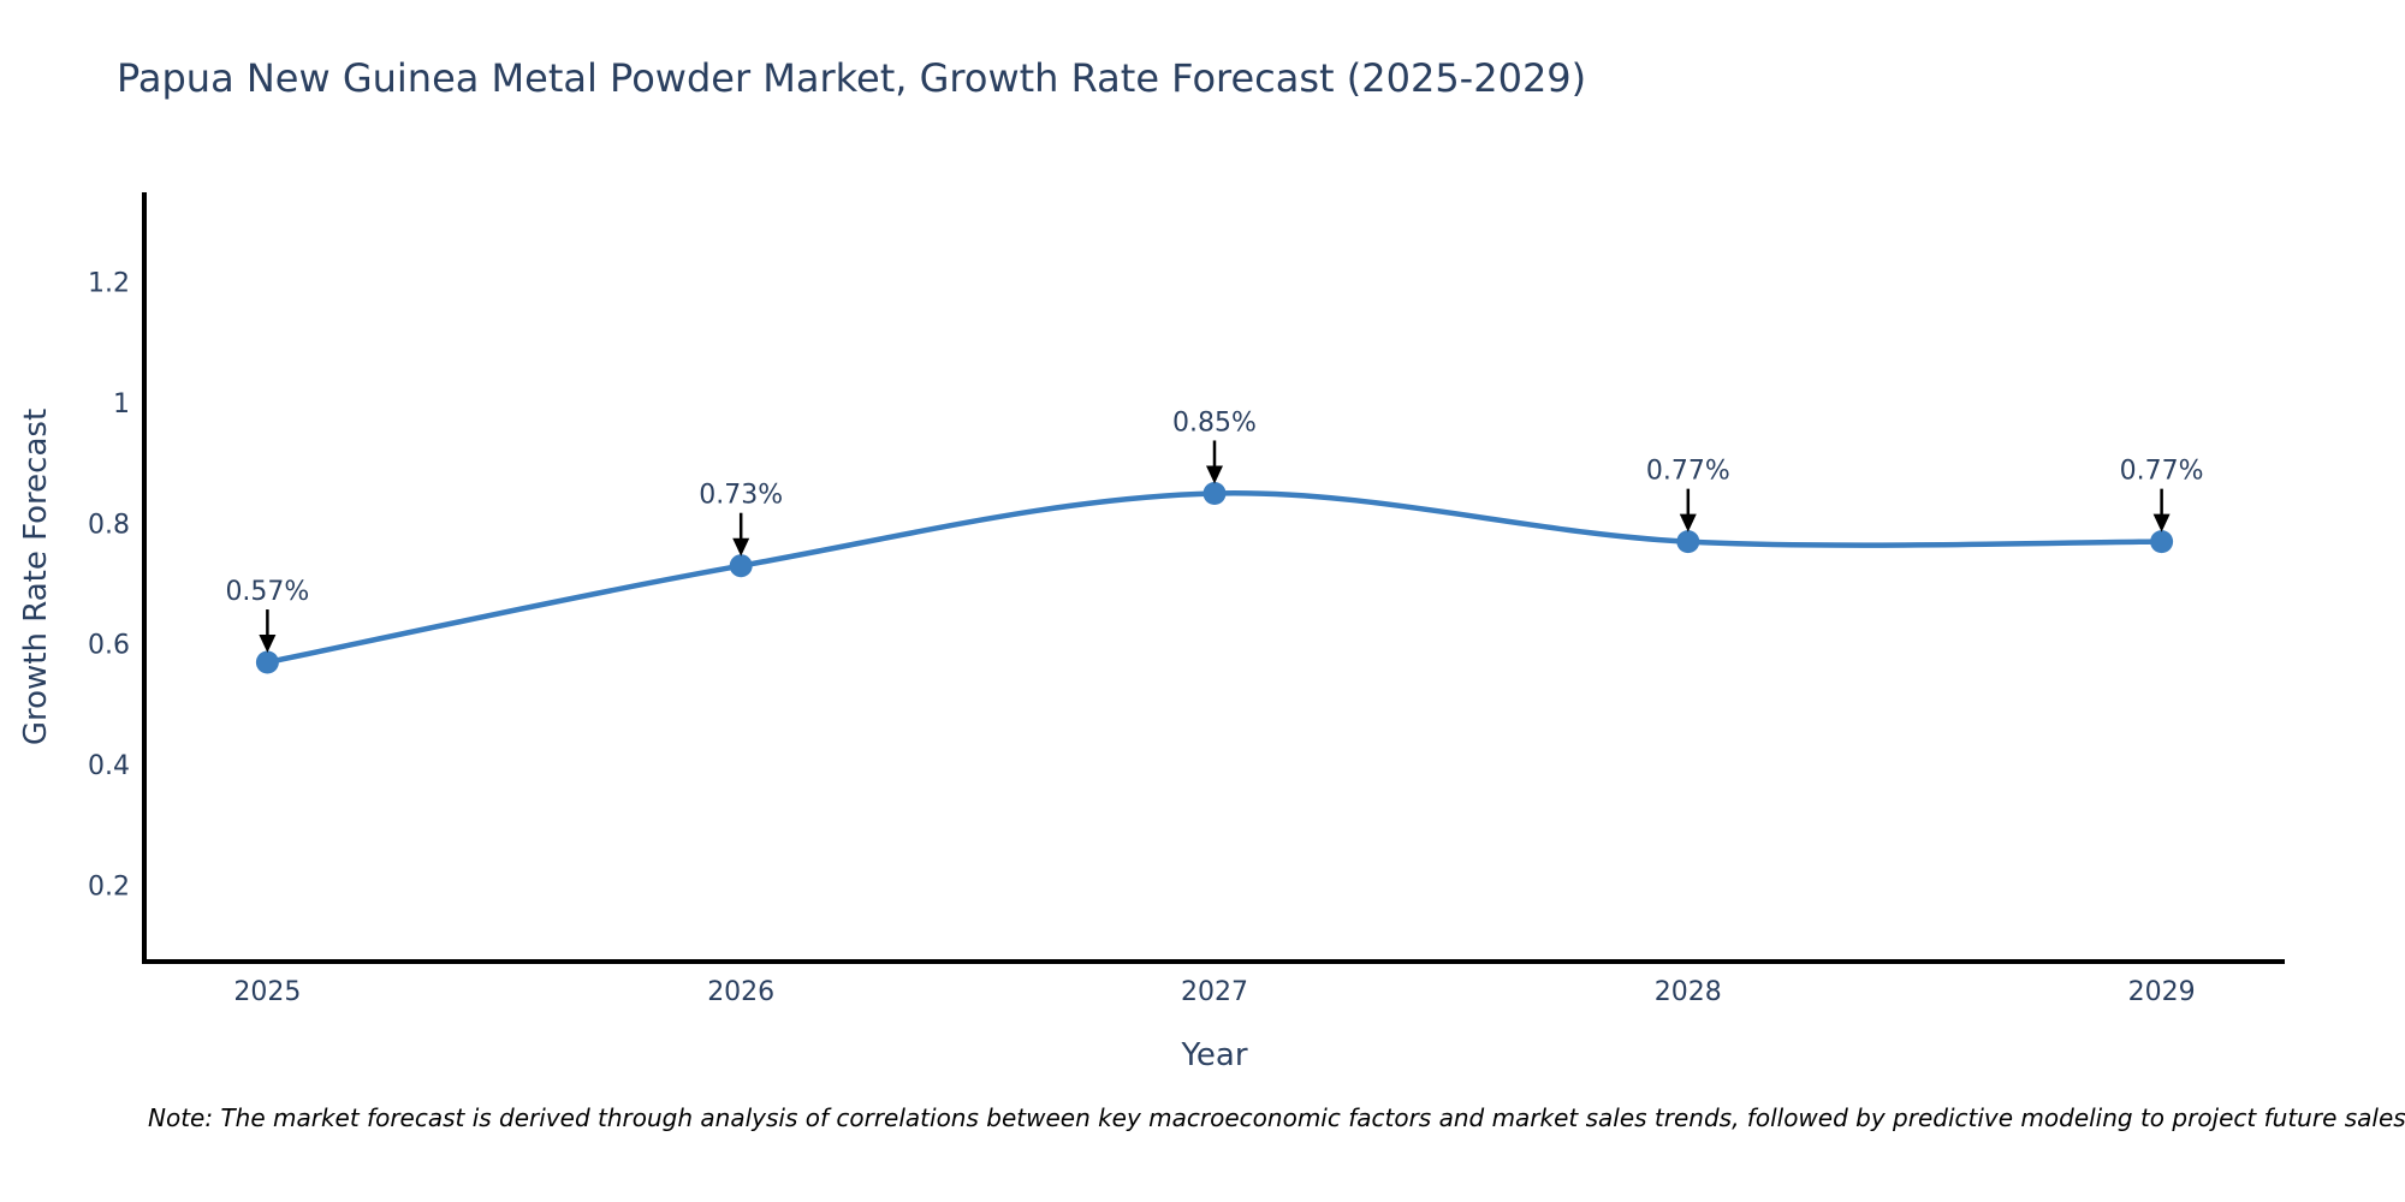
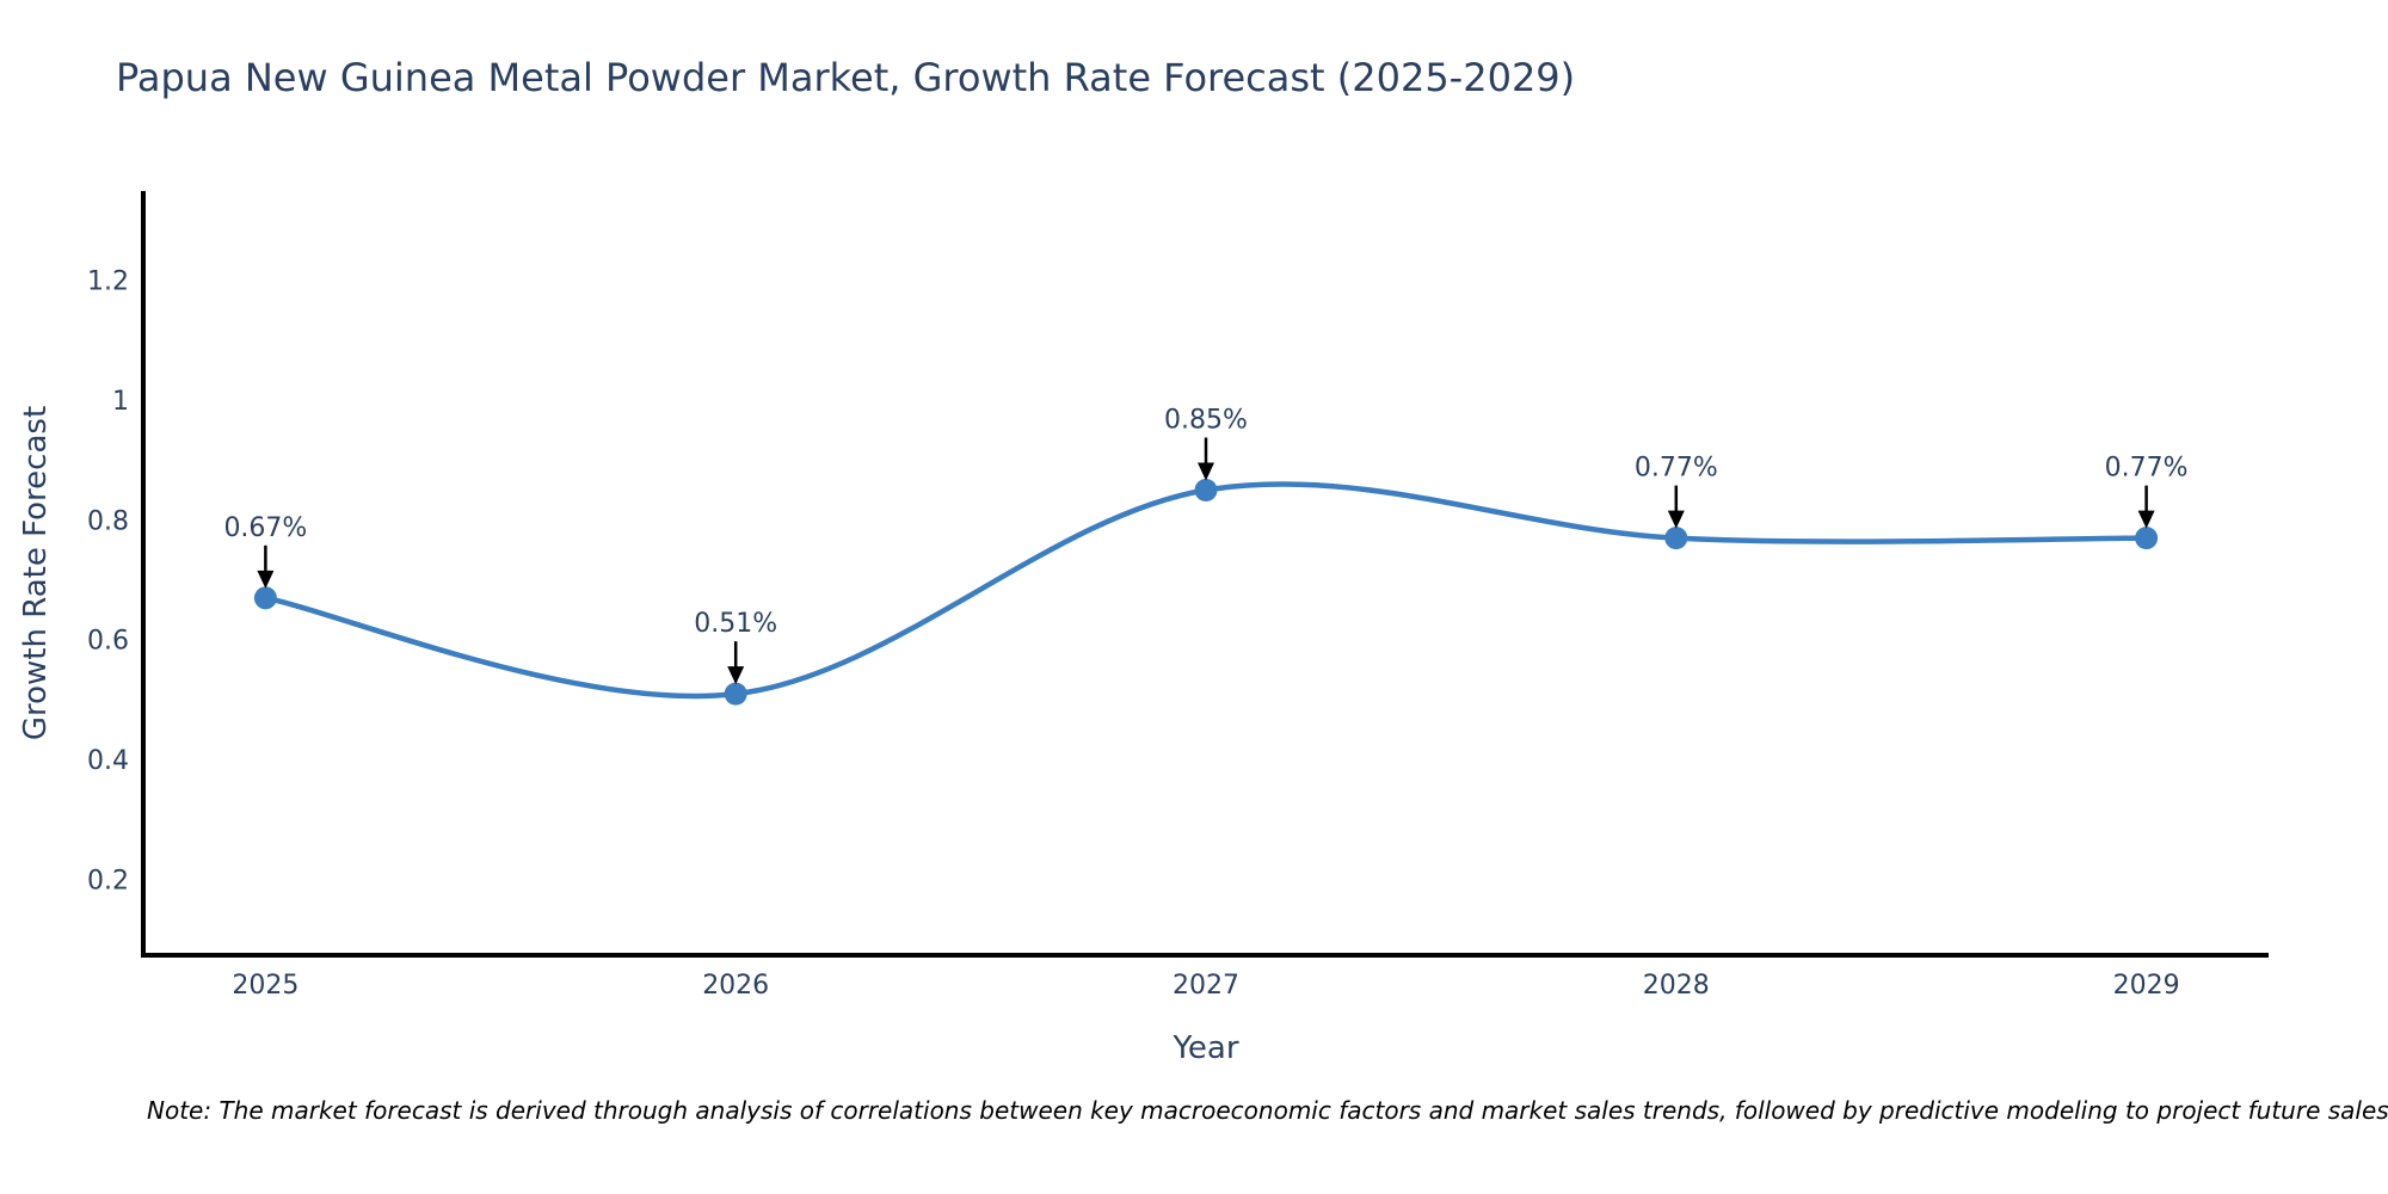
2025: 0.57% -> 0.67%
2026: 0.73% -> 0.51%
